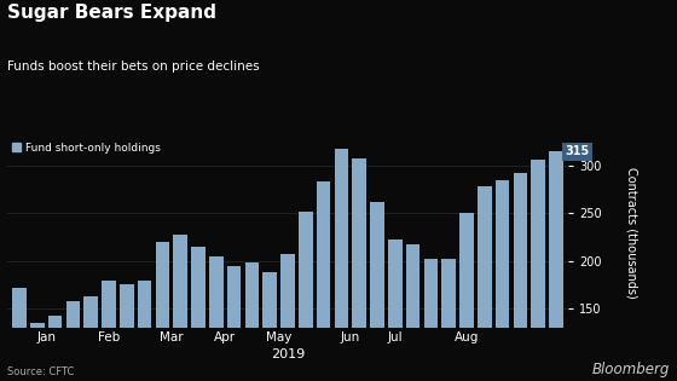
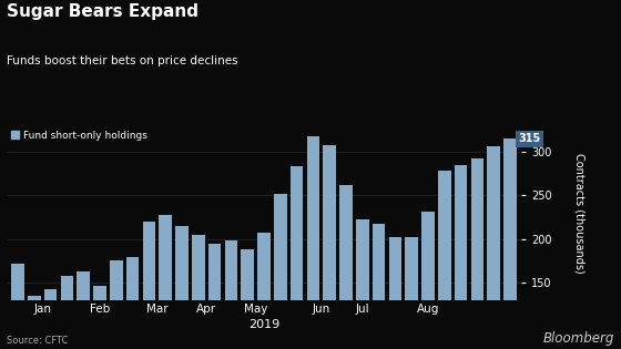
Feb: 180 -> 147
Aug: 250 -> 232
